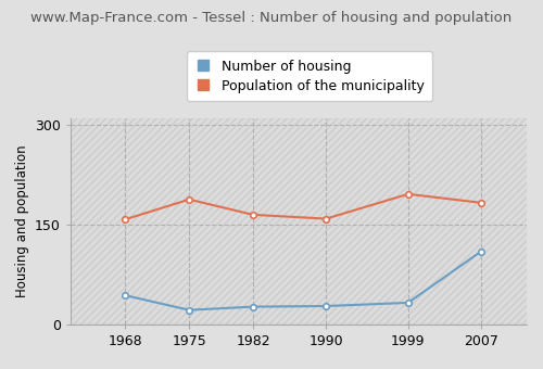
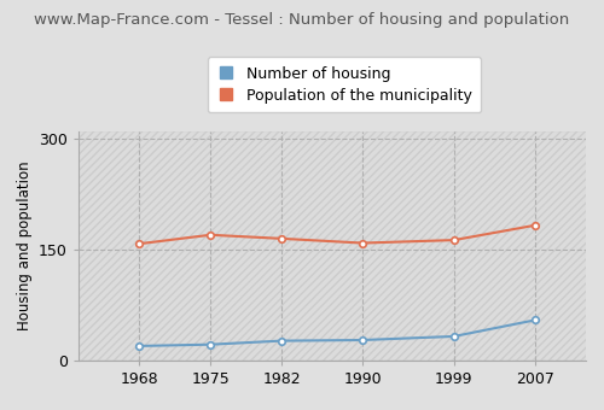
Number of housing/1968: 44 -> 20
Population of the municipality/1975: 188 -> 170
Population of the municipality/1999: 196 -> 163
Number of housing/2007: 110 -> 55
